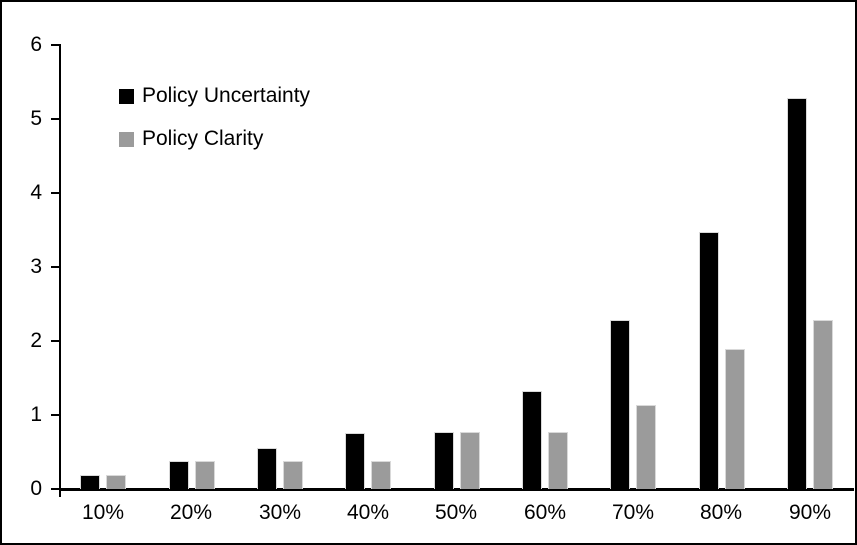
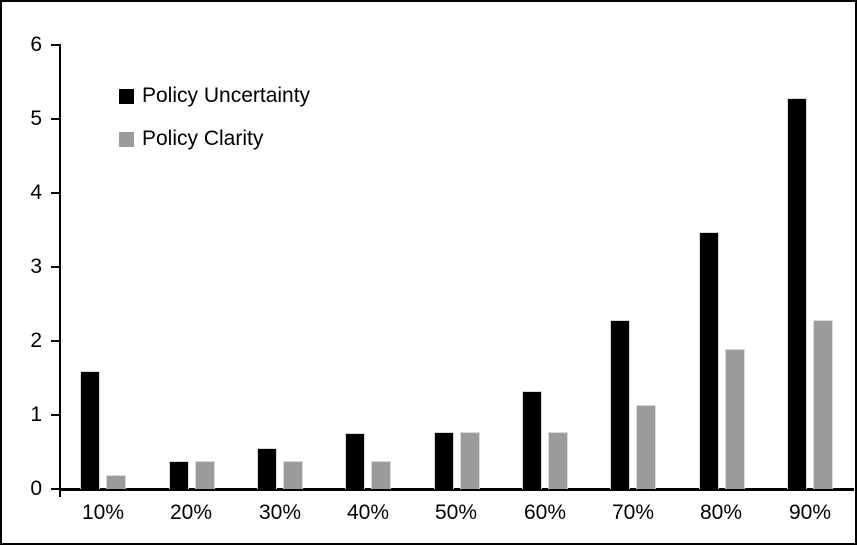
Policy Uncertainty/10%: 0.2 -> 1.6
